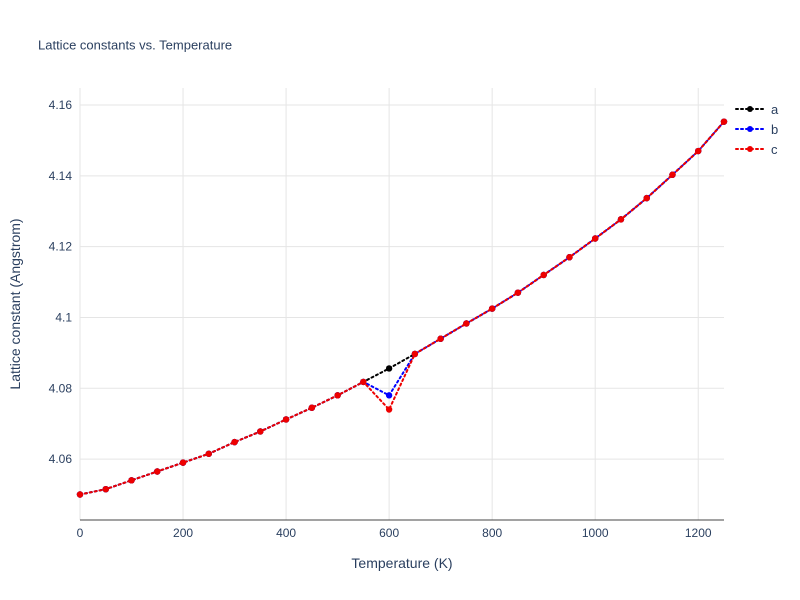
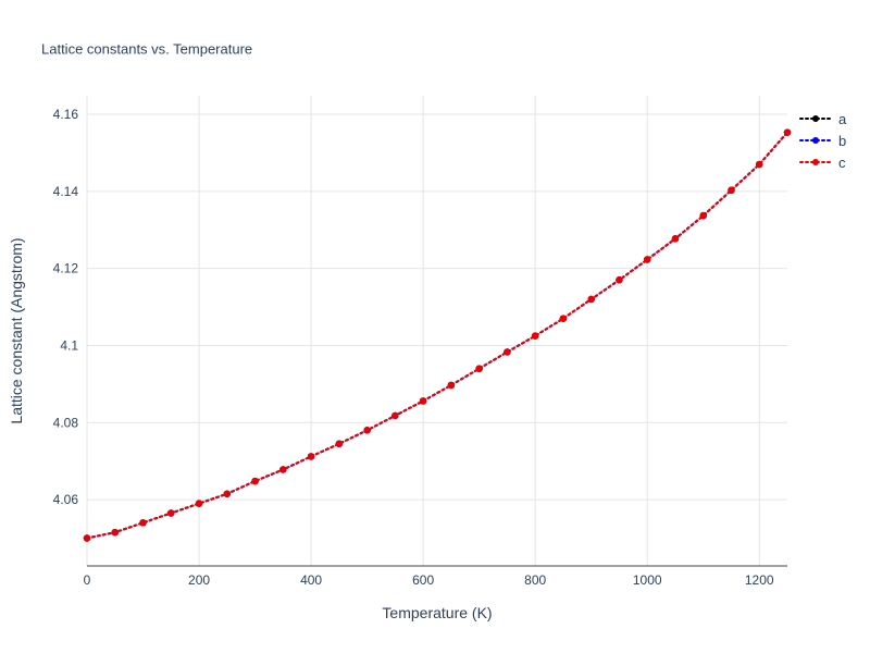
b/600: 4.078 -> 4.086
c/600: 4.074 -> 4.086
